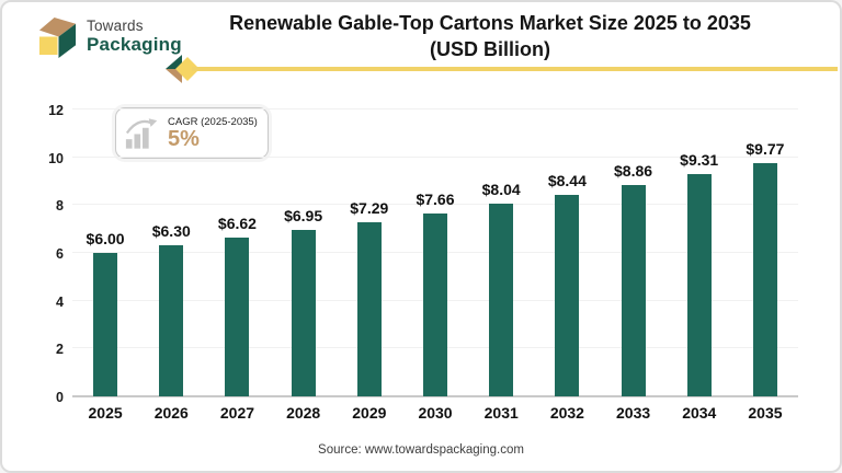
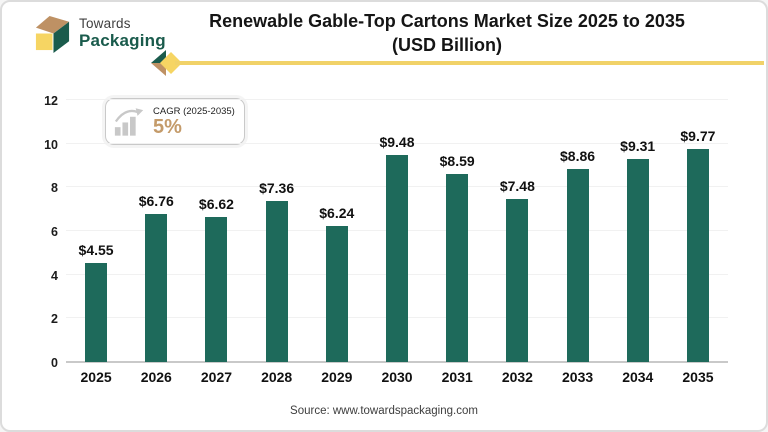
2025: $6.00 -> $4.55
2026: $6.30 -> $6.76
2028: $6.95 -> $7.36
2029: $7.29 -> $6.24
2030: $7.66 -> $9.48
2031: $8.04 -> $8.59
2032: $8.44 -> $7.48
